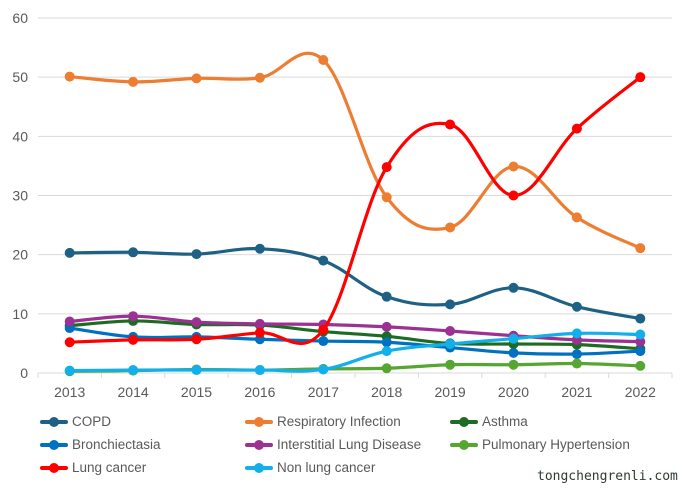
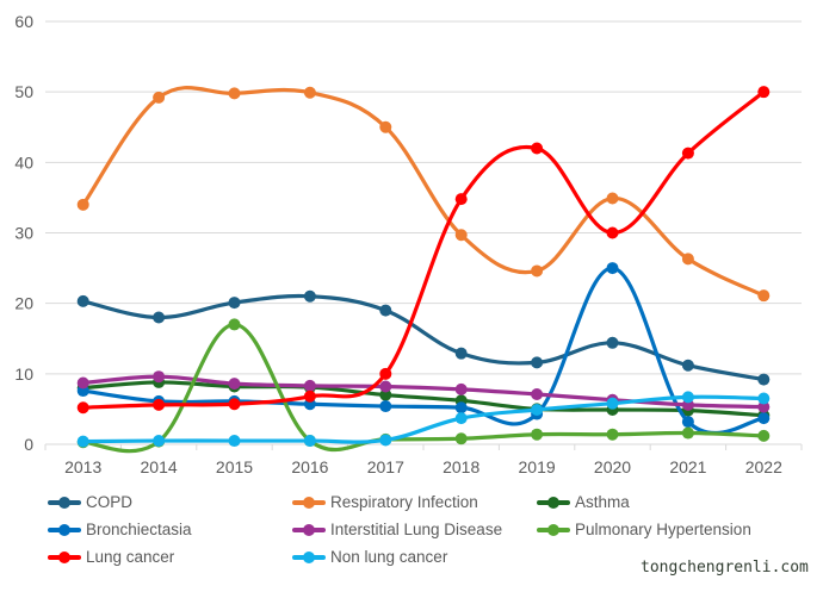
Respiratory Infection/2013: 50 -> 34
COPD/2014: 20 -> 18
Pulmonary Hypertension/2015: 1 -> 17
Respiratory Infection/2017: 53 -> 45
Lung cancer/2017: 7 -> 10
Bronchiectasia/2020: 3 -> 25
